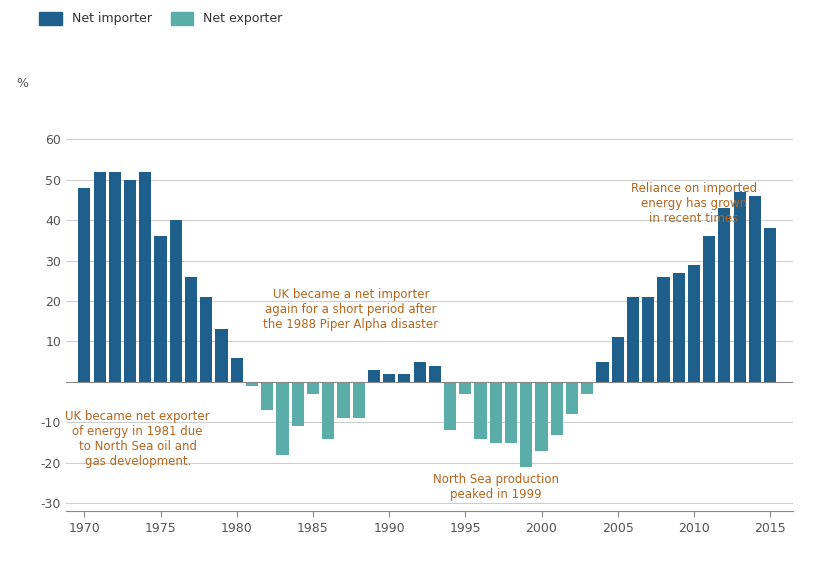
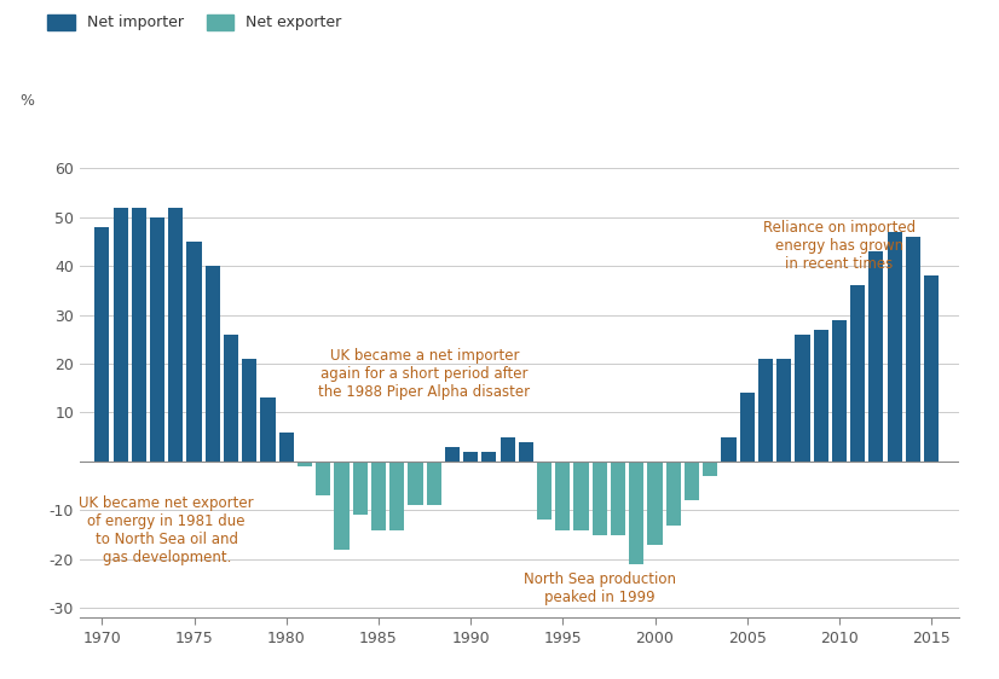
1975: 36 -> 45
1985: -3 -> -14
1995: -3 -> -14
2005: 11 -> 14
